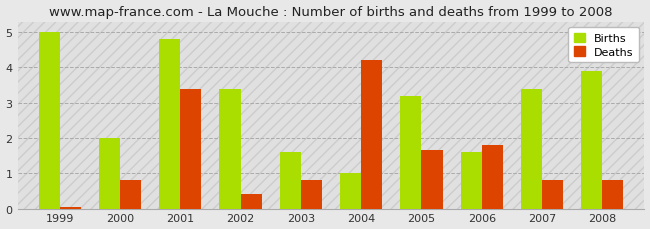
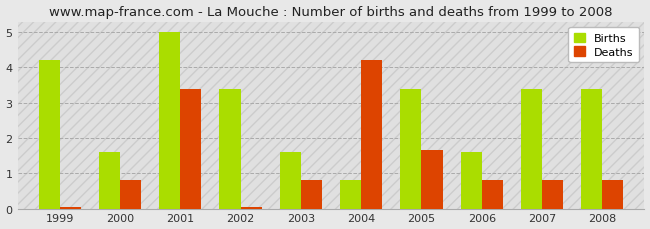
Births/1999: 5.0 -> 4.2
Births/2000: 2.0 -> 1.6
Births/2001: 4.8 -> 5.0
Deaths/2002: 0.40 -> 0.04
Births/2004: 1.0 -> 0.8
Births/2005: 3.2 -> 3.4
Deaths/2006: 1.80 -> 0.80
Births/2008: 3.9 -> 3.4
